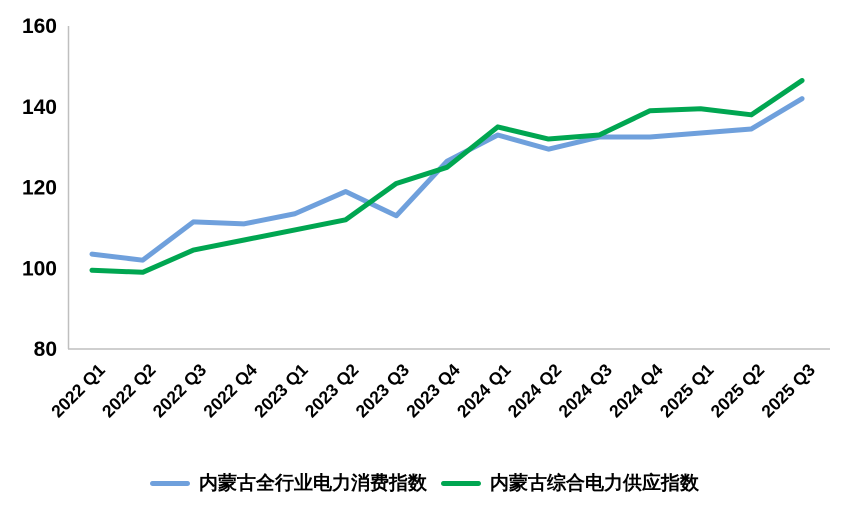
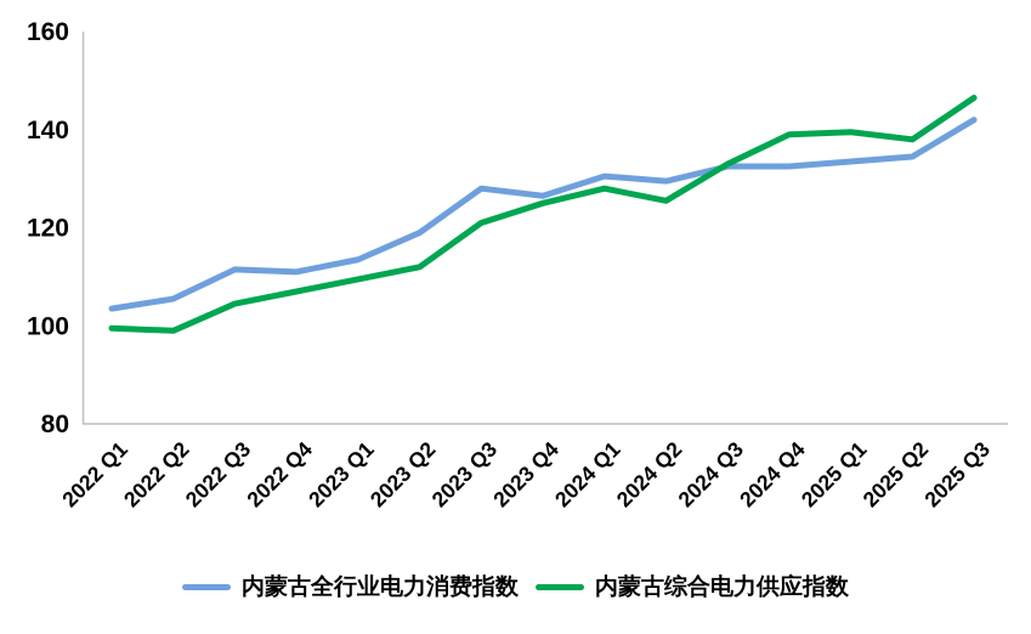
内蒙古全行业电力消费指数/2022 Q2: 102 -> 106
内蒙古全行业电力消费指数/2023 Q3: 113 -> 128
内蒙古全行业电力消费指数/2024 Q1: 133 -> 130
内蒙古综合电力供应指数/2024 Q1: 135 -> 128
内蒙古综合电力供应指数/2024 Q2: 132 -> 126
